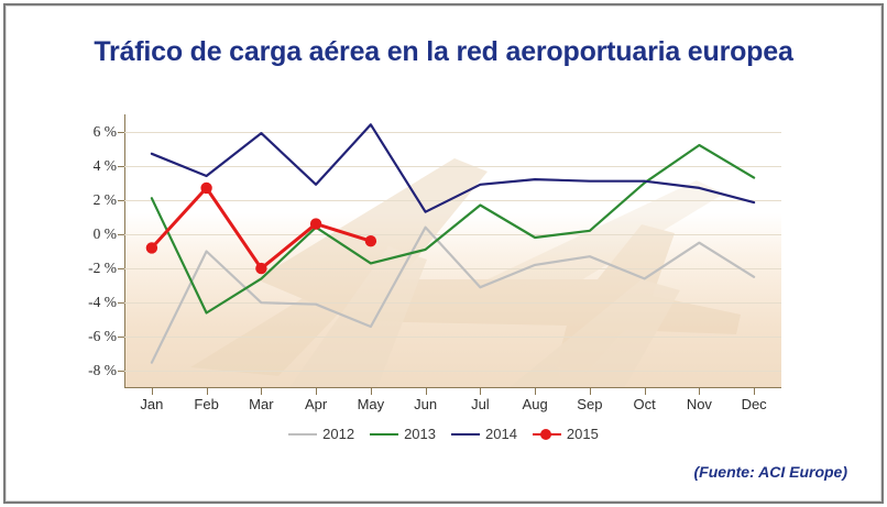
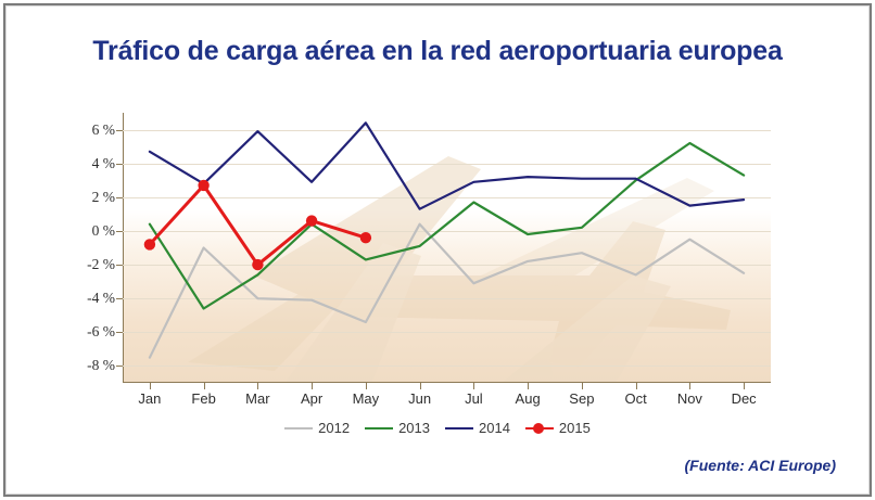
2013/Jan: 2.1% -> 0.4%
2014/Feb: 3.4% -> 2.8%
2014/Nov: 2.7% -> 1.5%
